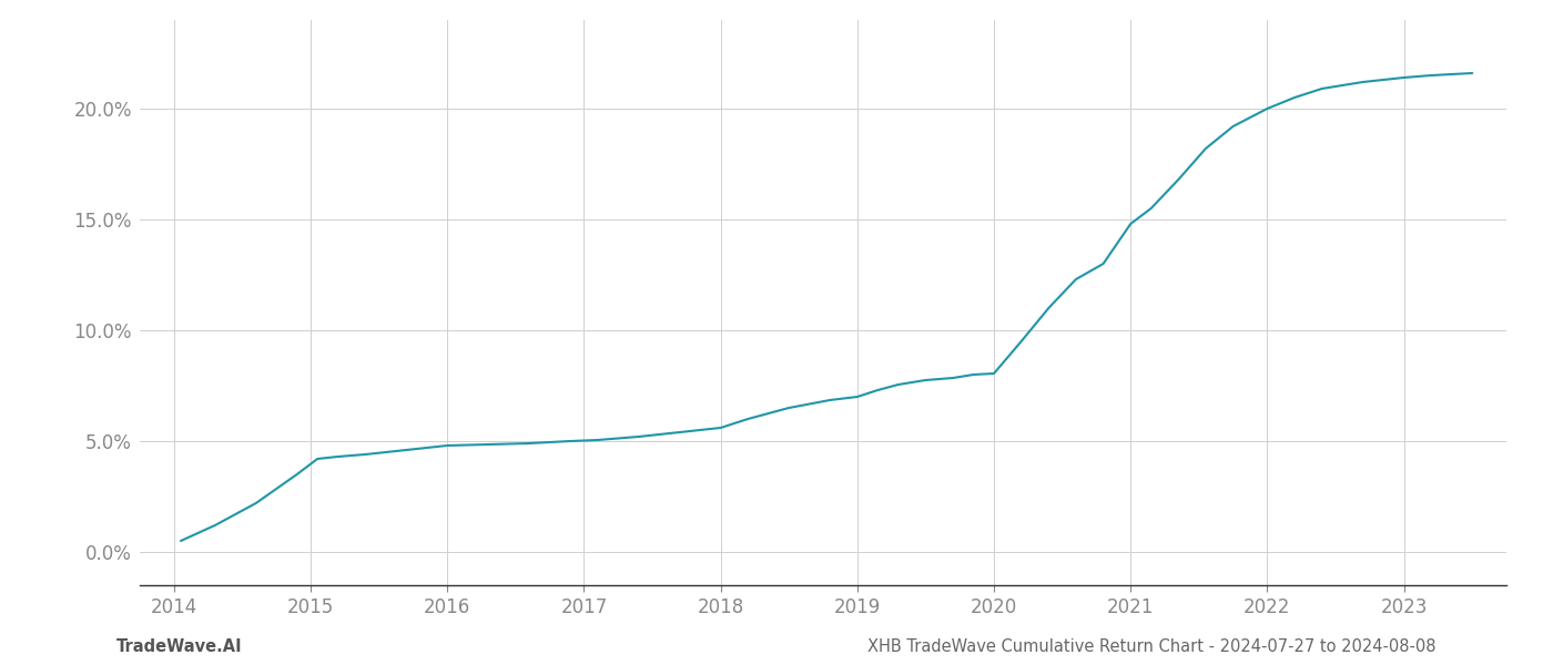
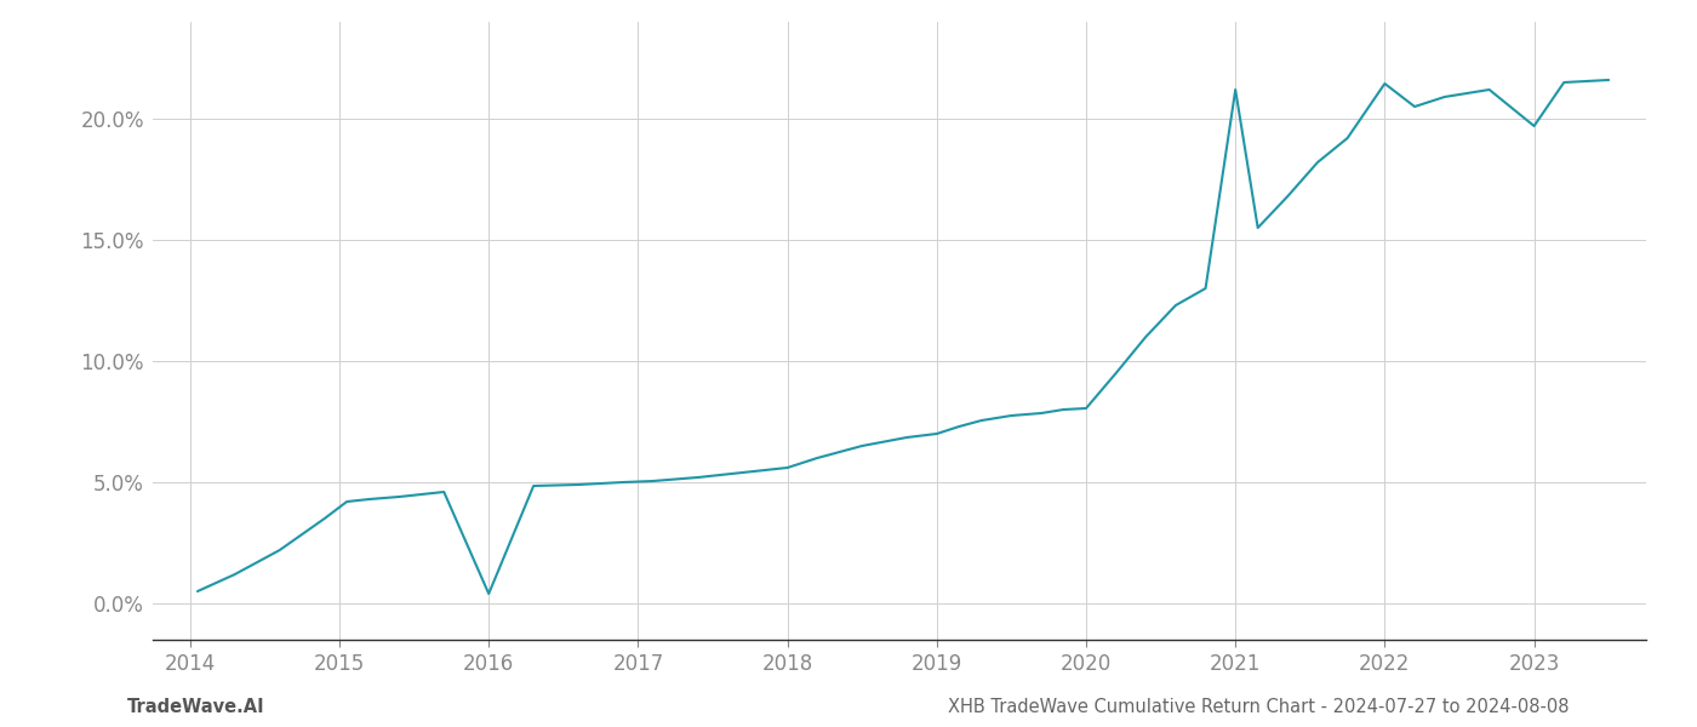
2016: 4.80% -> 0.40%
2021: 14.80% -> 21.20%
2022: 20.00% -> 21.45%
2023: 21.40% -> 19.70%
